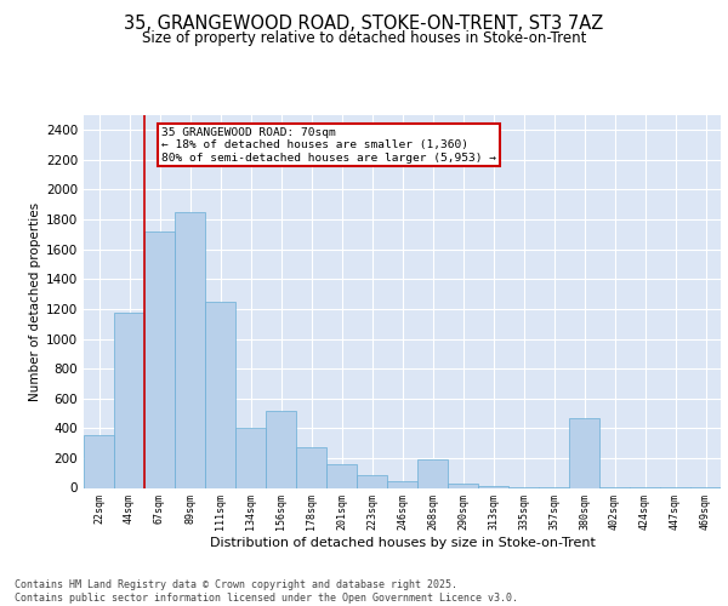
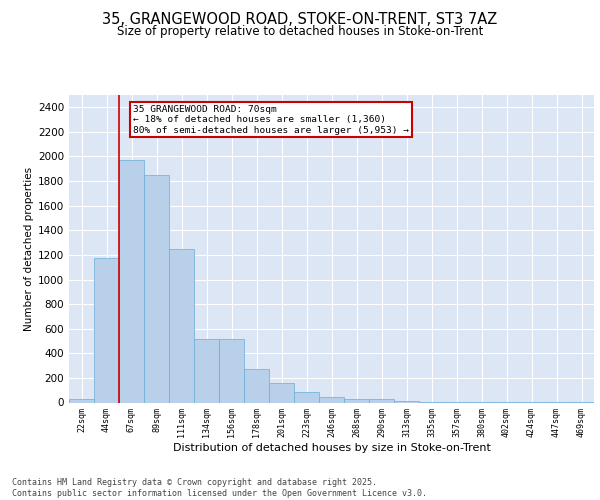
22sqm: 350 -> 20
67sqm: 1720 -> 1980
134sqm: 400 -> 520
268sqm: 190 -> 30
380sqm: 470 -> 0
